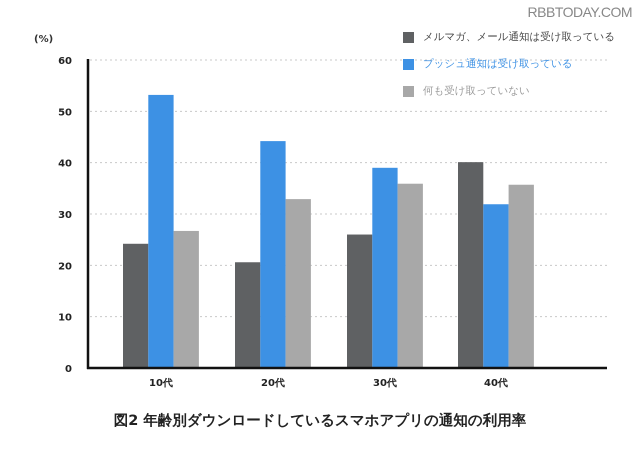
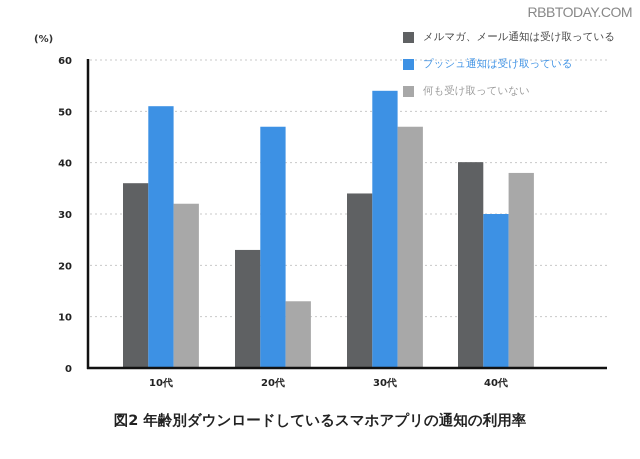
メルマガ、メール通知は受け取っている/10代: 24 -> 36
プッシュ通知は受け取っている/10代: 53 -> 51
何も受け取っていない/10代: 27 -> 32
メルマガ、メール通知は受け取っている/20代: 21 -> 23
プッシュ通知は受け取っている/20代: 44 -> 47
何も受け取っていない/20代: 33 -> 13
メルマガ、メール通知は受け取っている/30代: 26 -> 34
プッシュ通知は受け取っている/30代: 39 -> 54
何も受け取っていない/30代: 36 -> 47
プッシュ通知は受け取っている/40代: 32 -> 30
何も受け取っていない/40代: 36 -> 38
